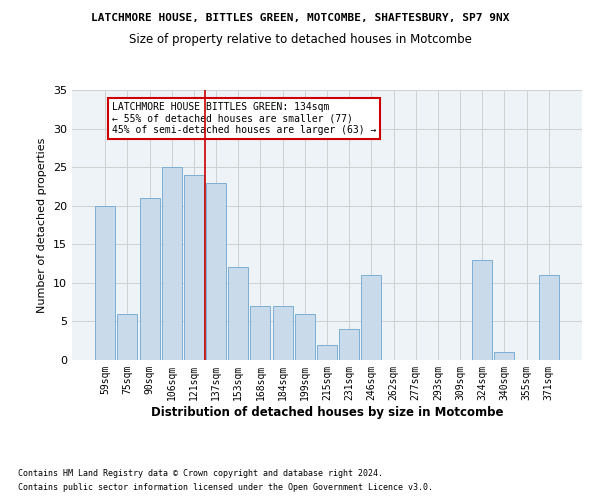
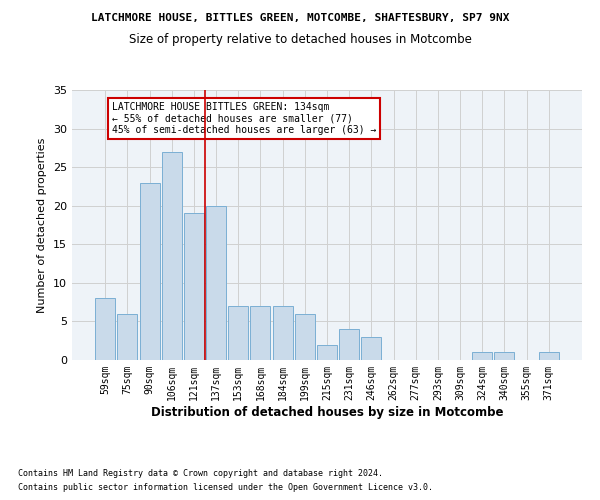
59sqm: 20 -> 8
90sqm: 21 -> 23
106sqm: 25 -> 27
121sqm: 24 -> 19
137sqm: 23 -> 20
153sqm: 12 -> 7
246sqm: 11 -> 3
324sqm: 13 -> 1
371sqm: 11 -> 1
